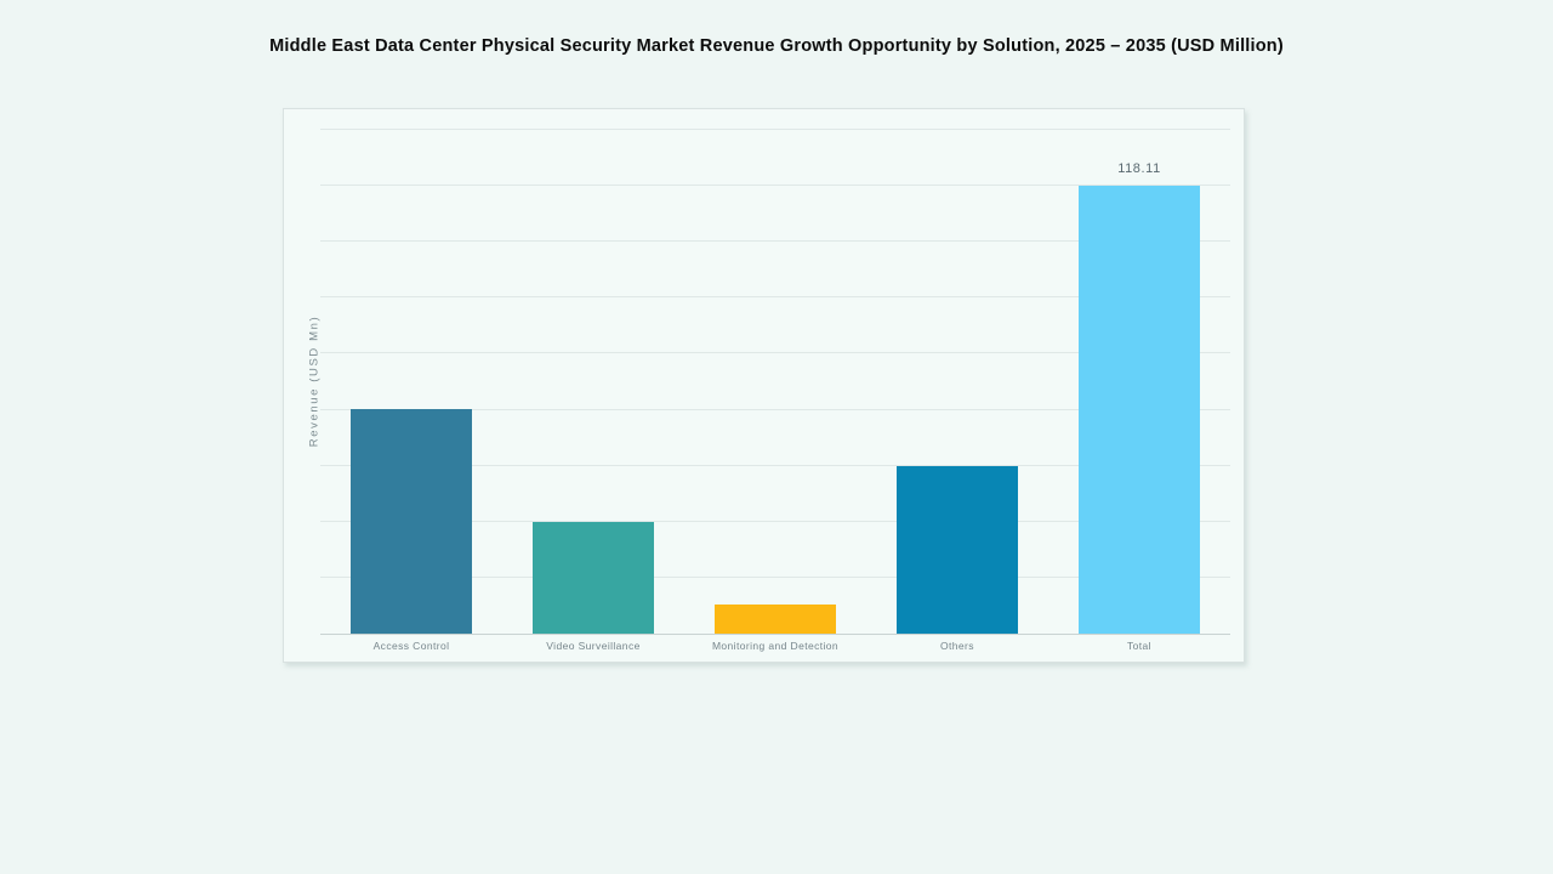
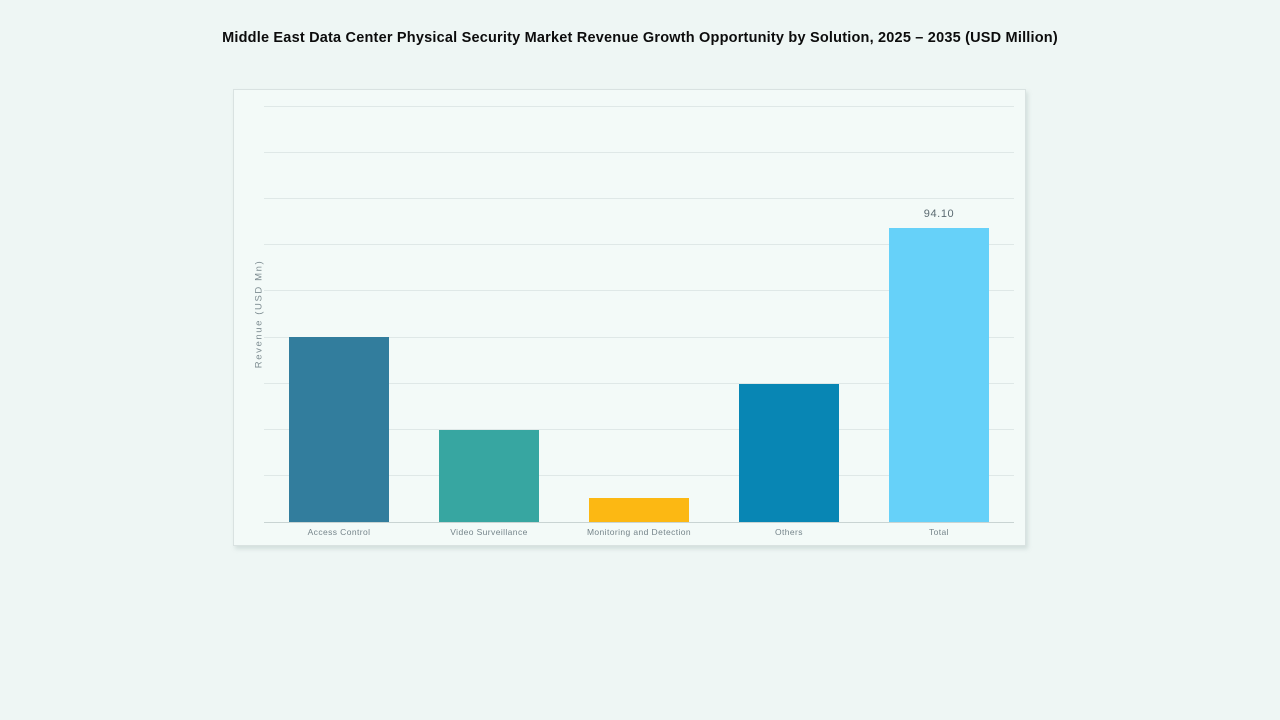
Total: 118.11 -> 94.10
